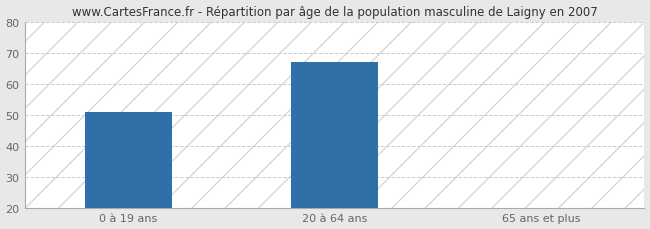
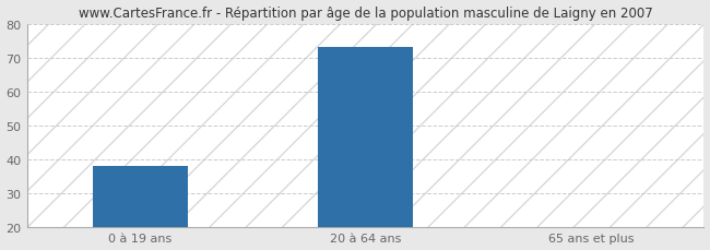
0 à 19 ans: 51 -> 38
20 à 64 ans: 67 -> 73
